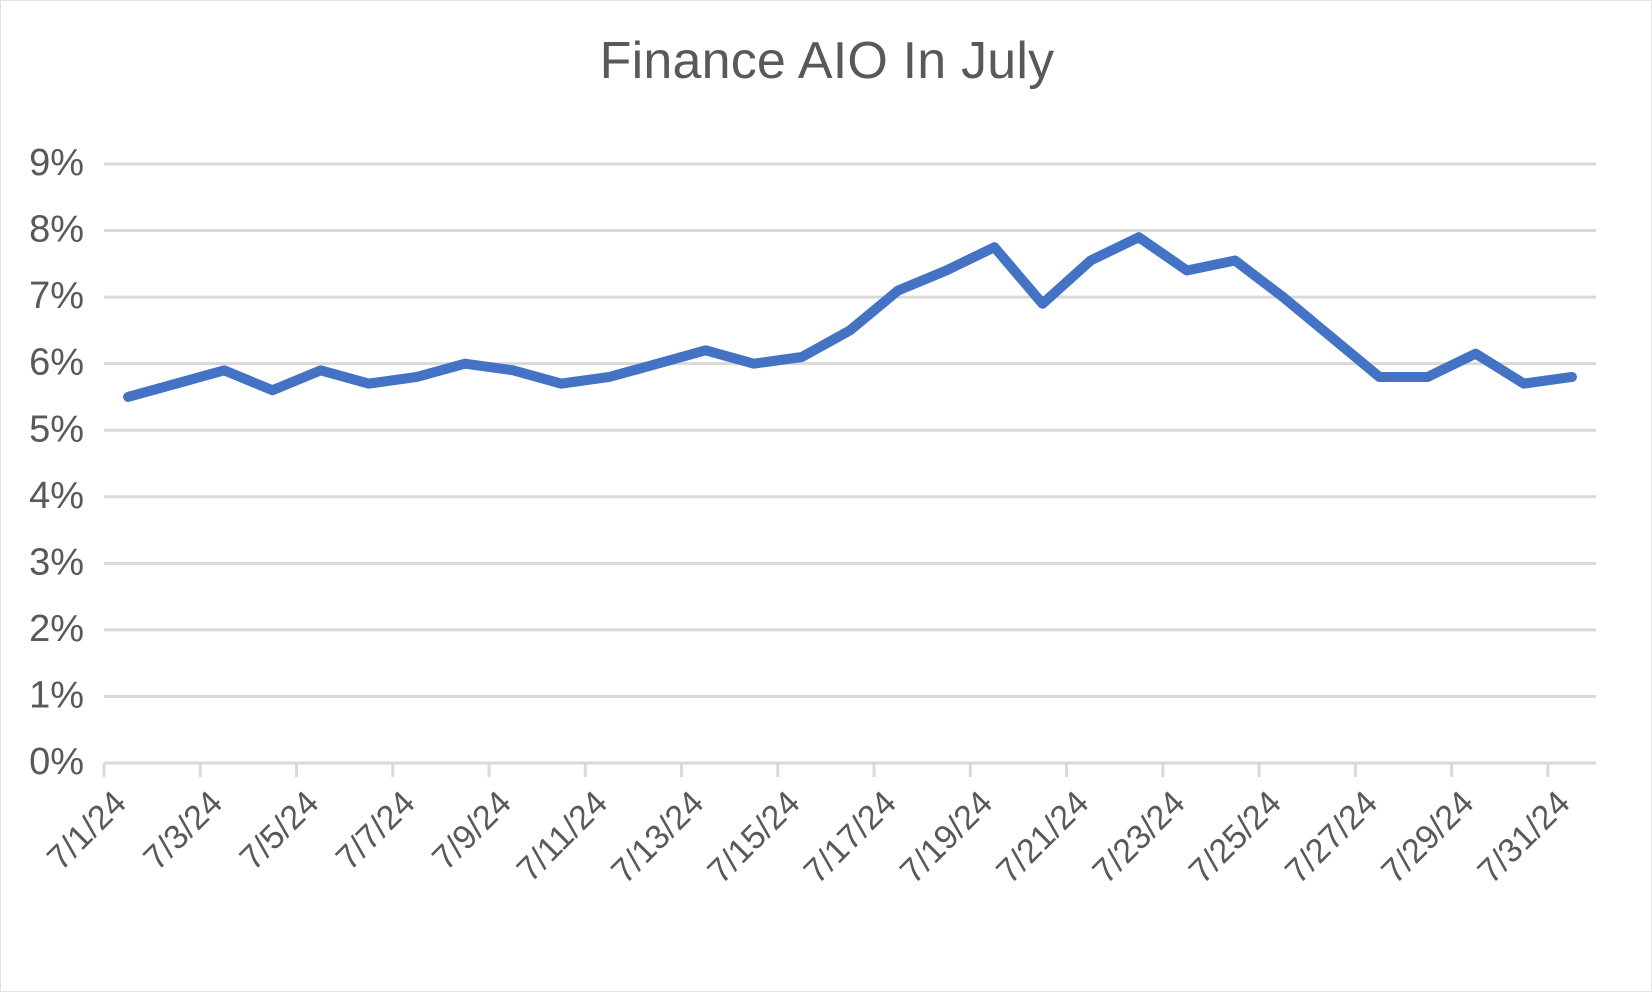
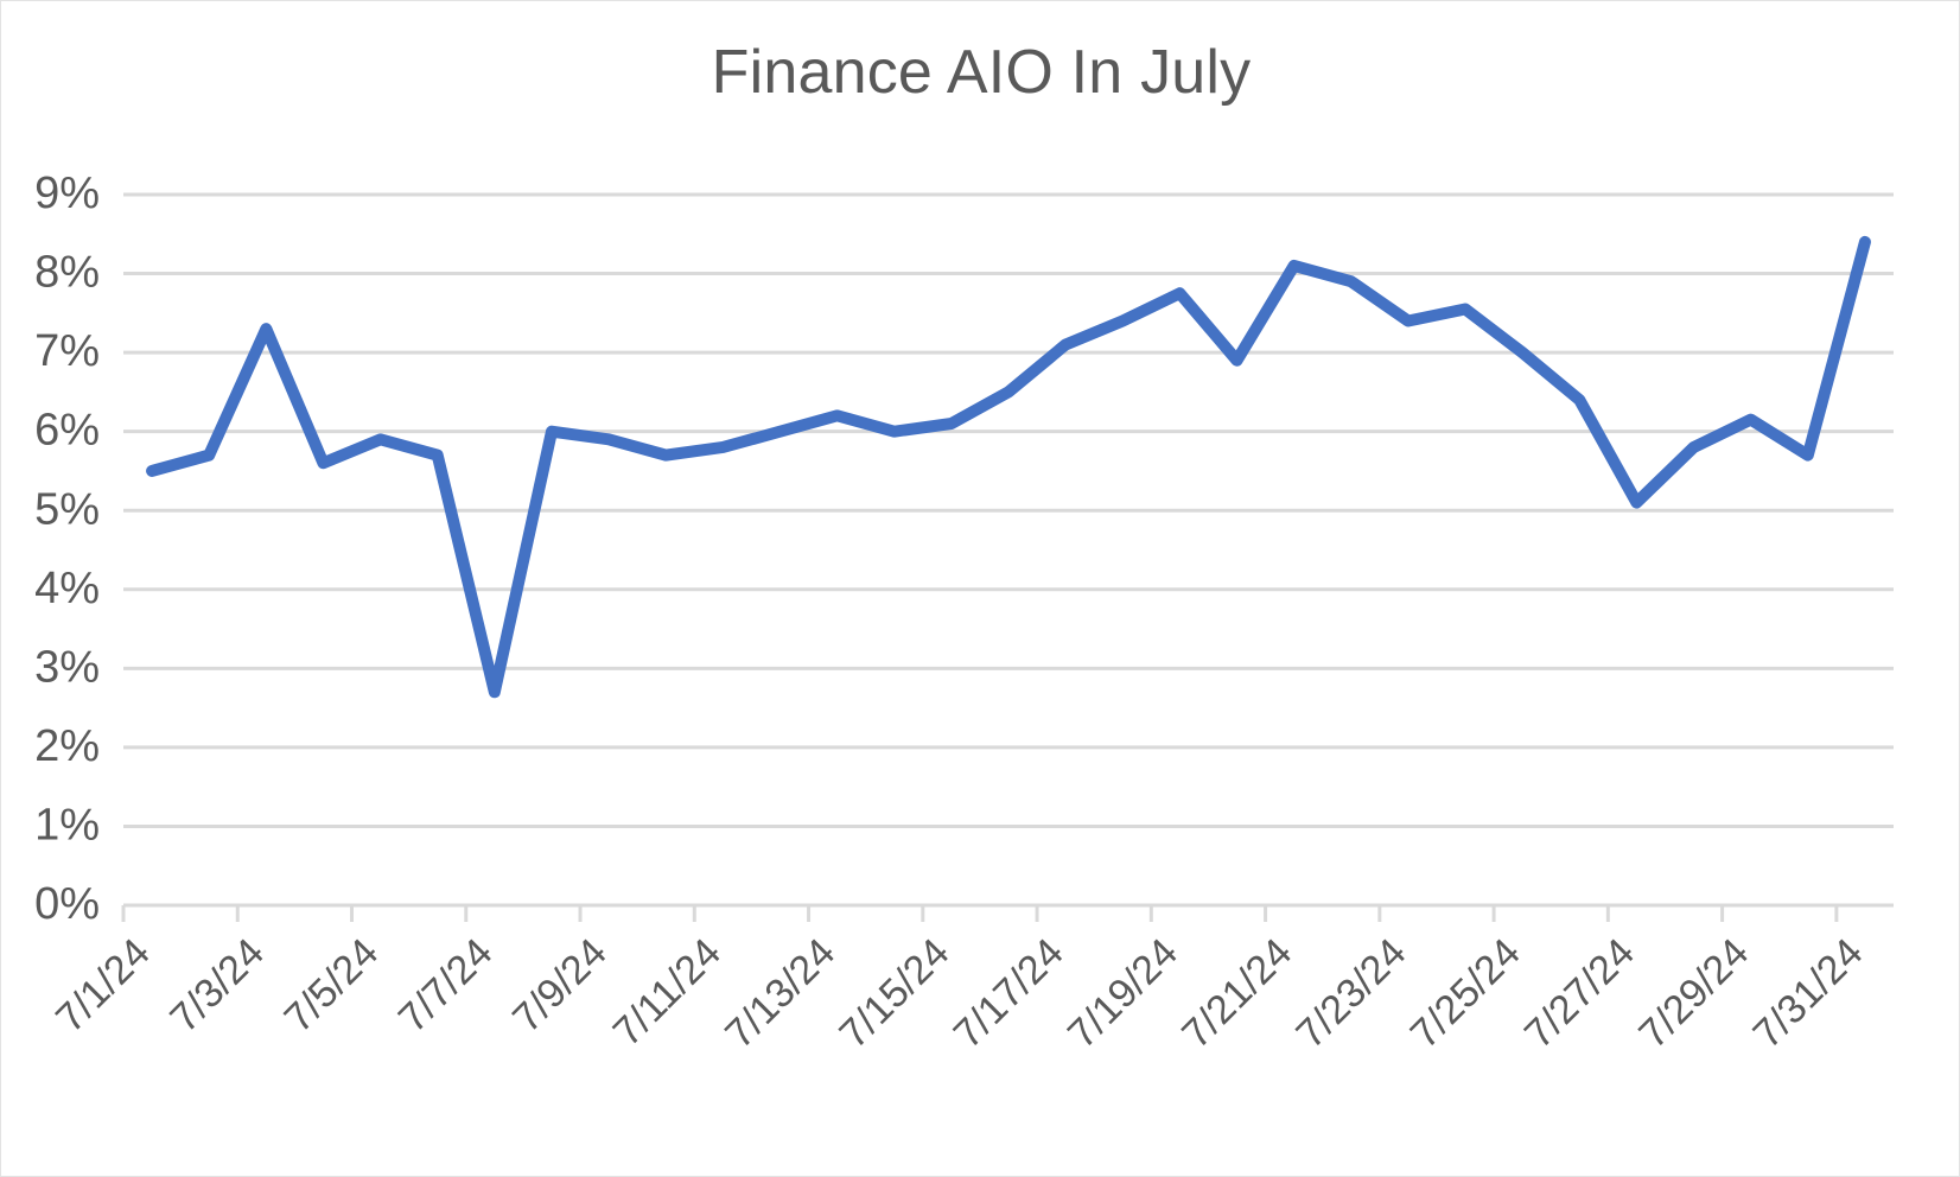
7/3/24: 5.9% -> 7.3%
7/7/24: 5.8% -> 2.7%
7/21/24: 7.5% -> 8.1%
7/27/24: 5.8% -> 5.1%
7/31/24: 5.8% -> 8.4%
